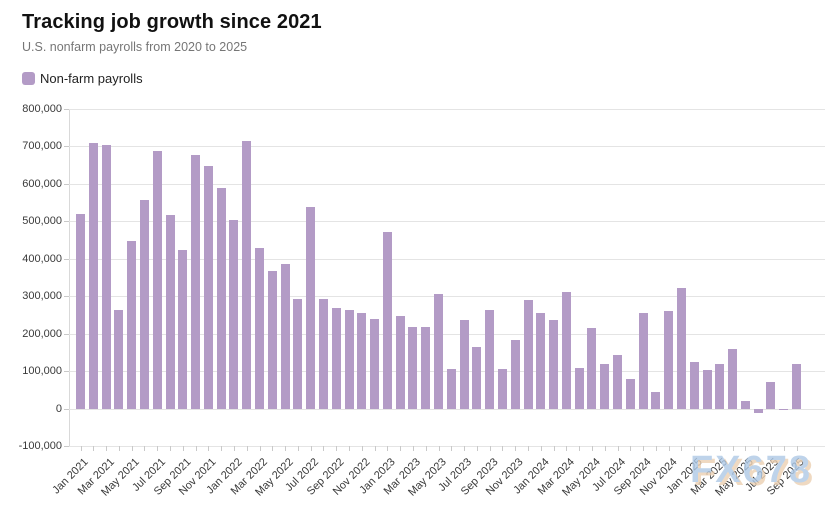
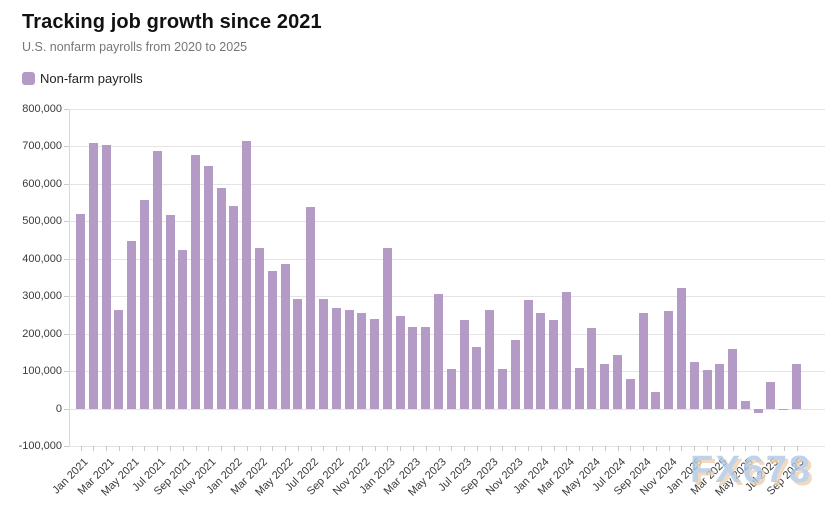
Jan 2022: 500000 -> 540000
Jan 2023: 470000 -> 430000
